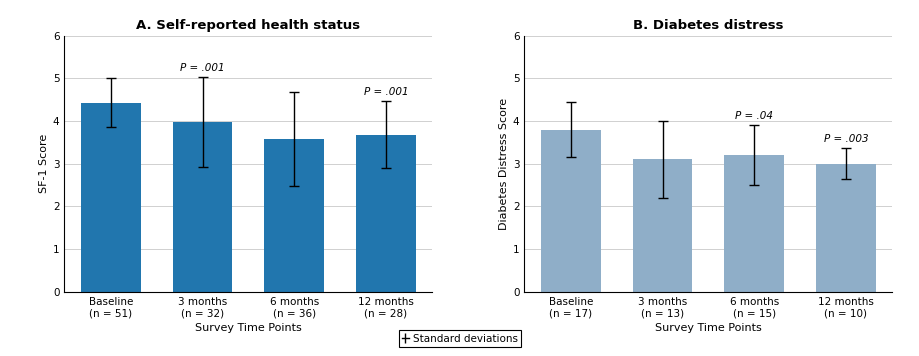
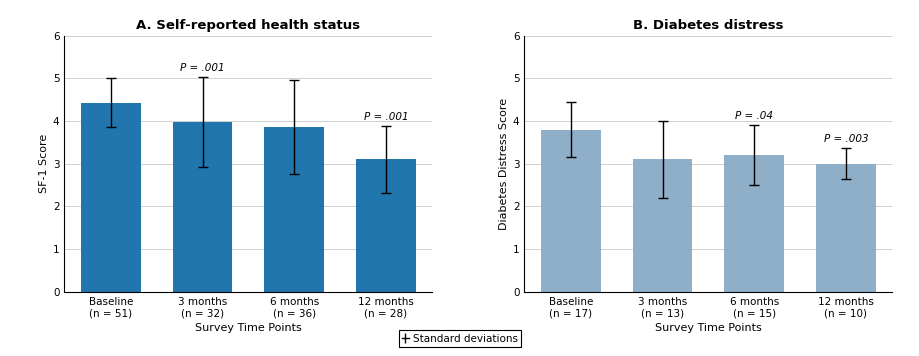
A. Self-reported health status/6 months (n = 36): 3.57 -> 3.85
A. Self-reported health status/12 months (n = 28): 3.68 -> 3.10
